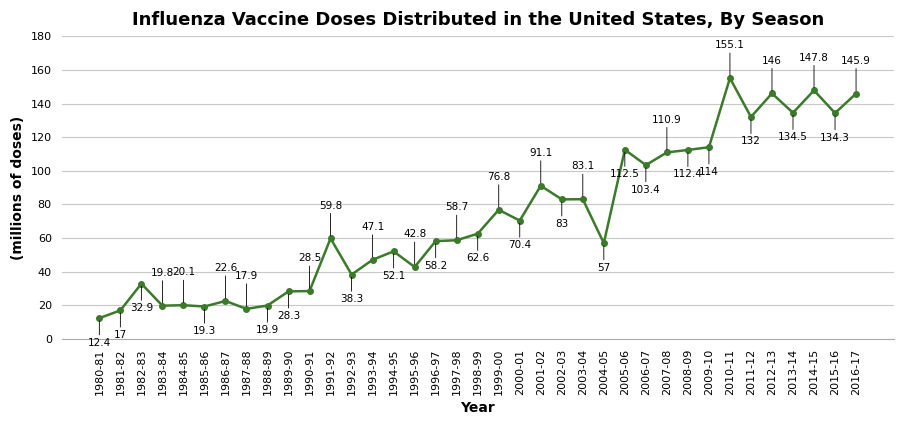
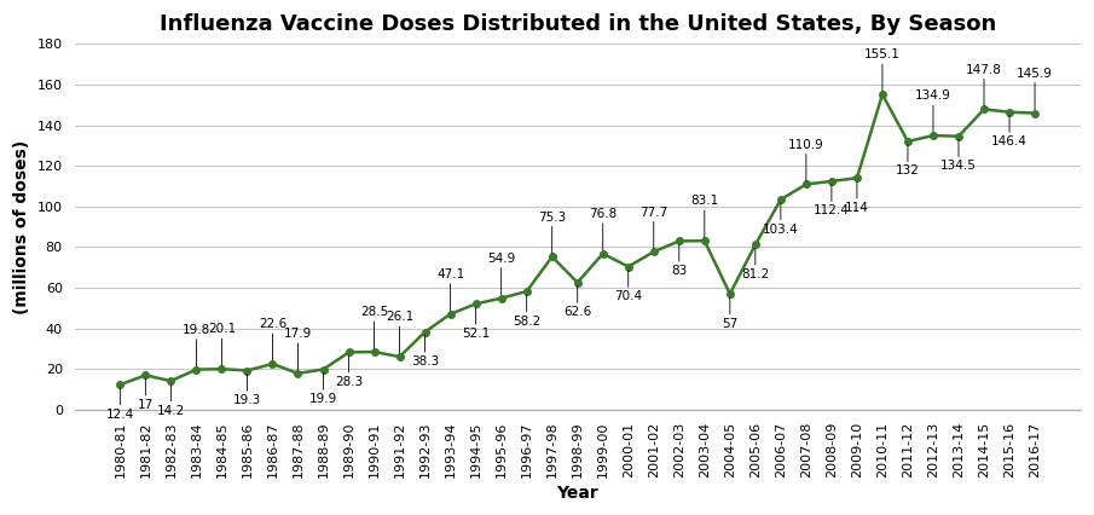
1982-83: 32.9 -> 14.2
1991-92: 59.8 -> 26.1
1995-96: 42.8 -> 54.9
1997-98: 58.7 -> 75.3
2001-02: 91.1 -> 77.7
2005-06: 112.5 -> 81.2
2012-13: 146 -> 134.9
2015-16: 134.3 -> 146.4
